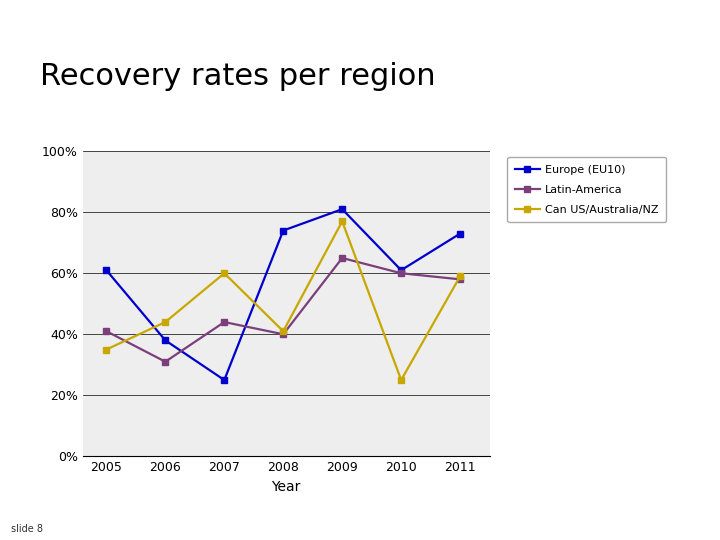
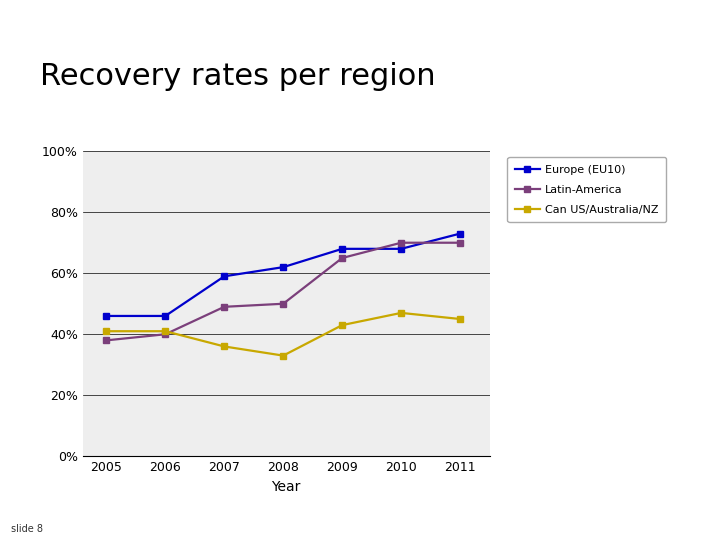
Europe (EU10)/2005: 61% -> 46%
Latin-America/2005: 41% -> 38%
Can US/Australia/NZ/2005: 35% -> 41%
Europe (EU10)/2006: 38% -> 46%
Latin-America/2006: 31% -> 40%
Can US/Australia/NZ/2006: 44% -> 41%
Europe (EU10)/2007: 25% -> 59%
Latin-America/2007: 44% -> 49%
Can US/Australia/NZ/2007: 60% -> 36%
Europe (EU10)/2008: 74% -> 62%
Latin-America/2008: 40% -> 50%
Can US/Australia/NZ/2008: 41% -> 33%
Europe (EU10)/2009: 81% -> 68%
Can US/Australia/NZ/2009: 77% -> 43%
Europe (EU10)/2010: 61% -> 68%
Latin-America/2010: 60% -> 70%
Can US/Australia/NZ/2010: 25% -> 47%
Latin-America/2011: 58% -> 70%
Can US/Australia/NZ/2011: 59% -> 45%
